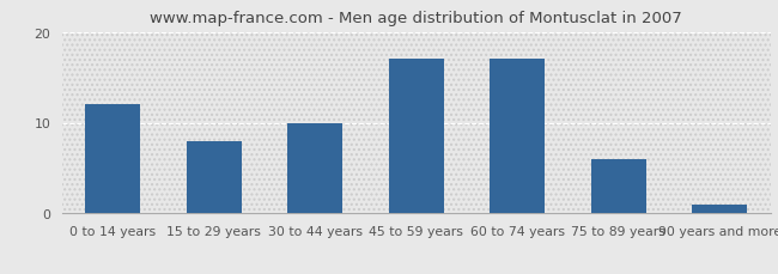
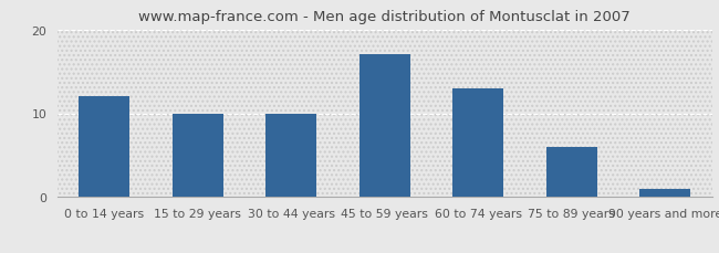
15 to 29 years: 8 -> 10
60 to 74 years: 17 -> 13
